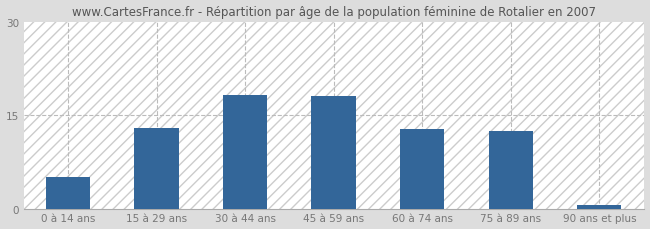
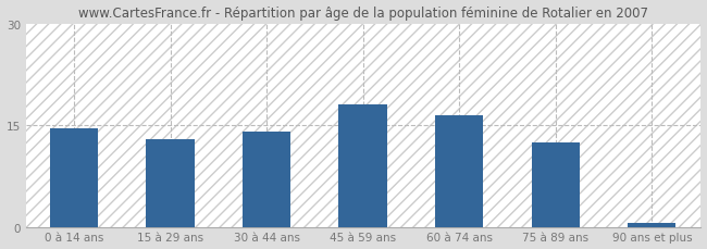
0 à 14 ans: 5.0 -> 14.5
30 à 44 ans: 18.2 -> 14.0
60 à 74 ans: 12.8 -> 16.5
